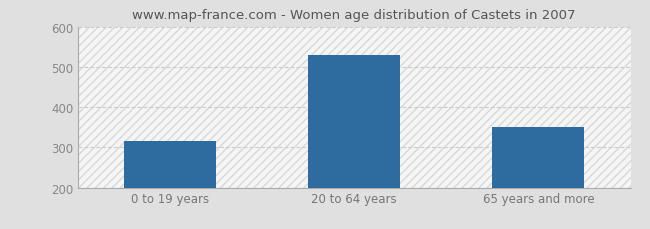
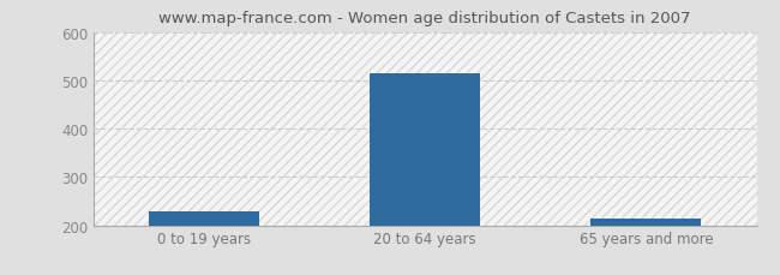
0 to 19 years: 315 -> 230
20 to 64 years: 530 -> 515
65 years and more: 350 -> 213
